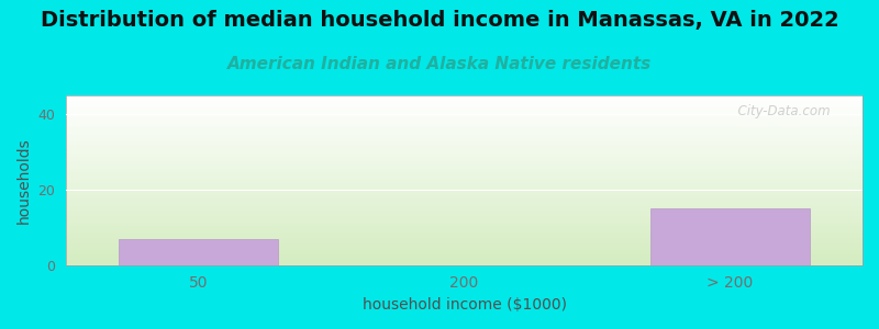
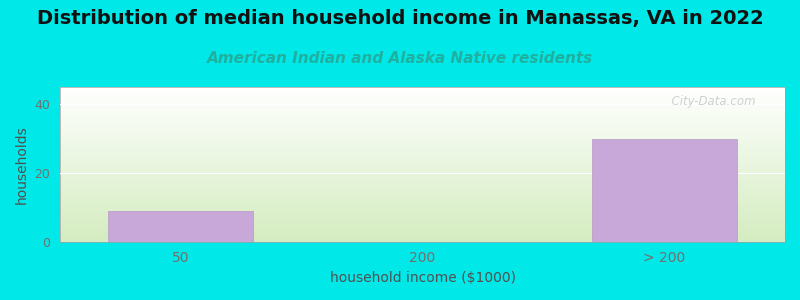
50: 7 -> 9
> 200: 15 -> 30
